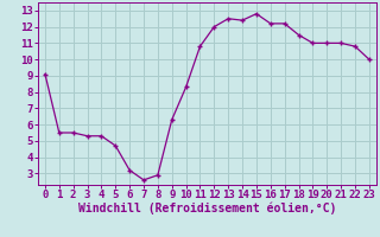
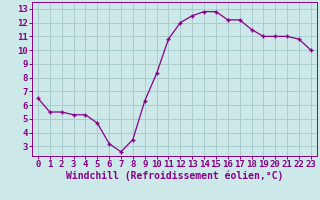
0: 9.1 -> 6.5
8: 2.9 -> 3.5
14: 12.4 -> 12.8
